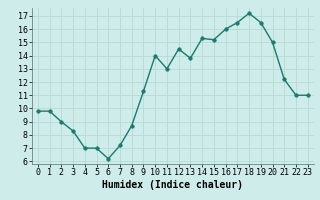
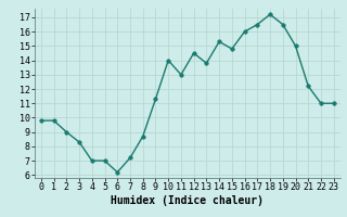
15: 15.2 -> 14.8
